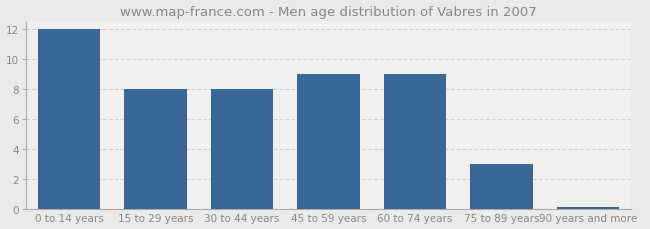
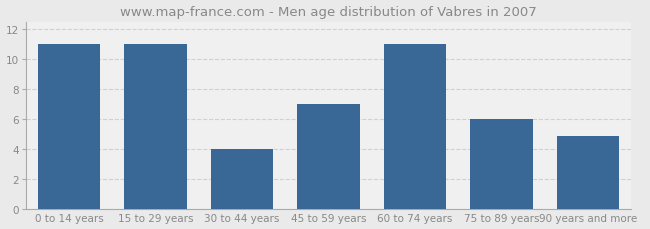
0 to 14 years: 12.0 -> 11.0
15 to 29 years: 8.0 -> 11.0
30 to 44 years: 8.0 -> 4.0
45 to 59 years: 9.0 -> 7.0
60 to 74 years: 9.0 -> 11.0
75 to 89 years: 3.0 -> 6.0
90 years and more: 0.1 -> 4.9
